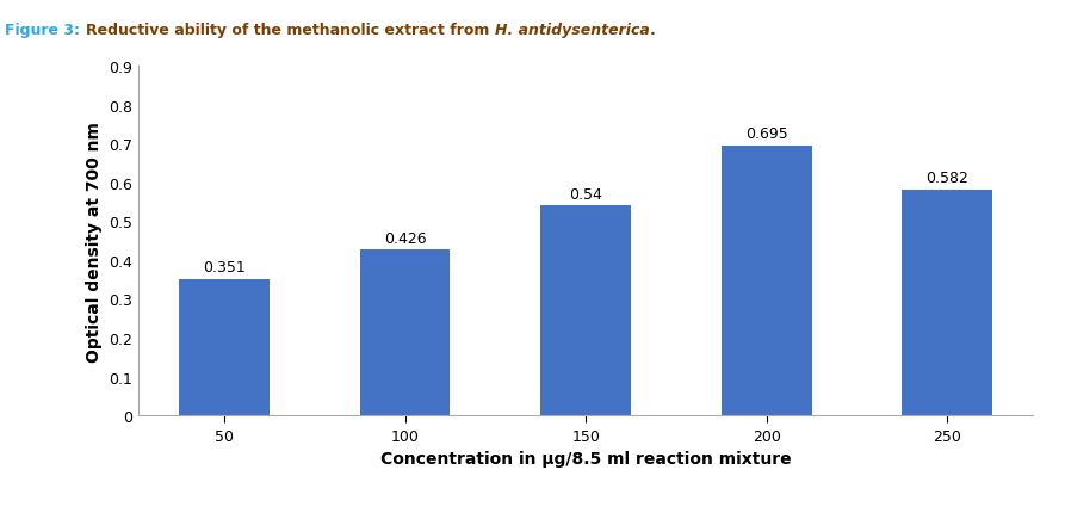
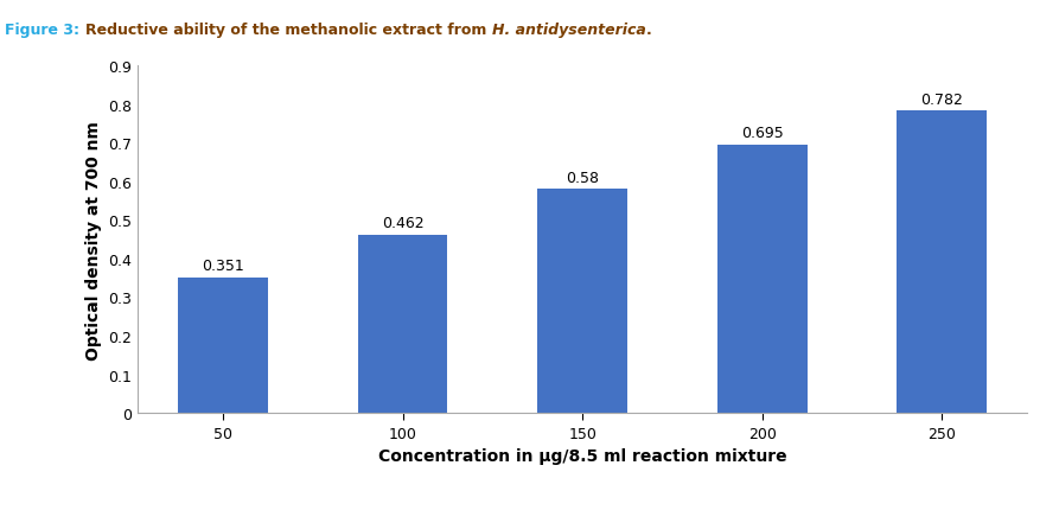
100: 0.426 -> 0.462
150: 0.54 -> 0.58
250: 0.582 -> 0.782
